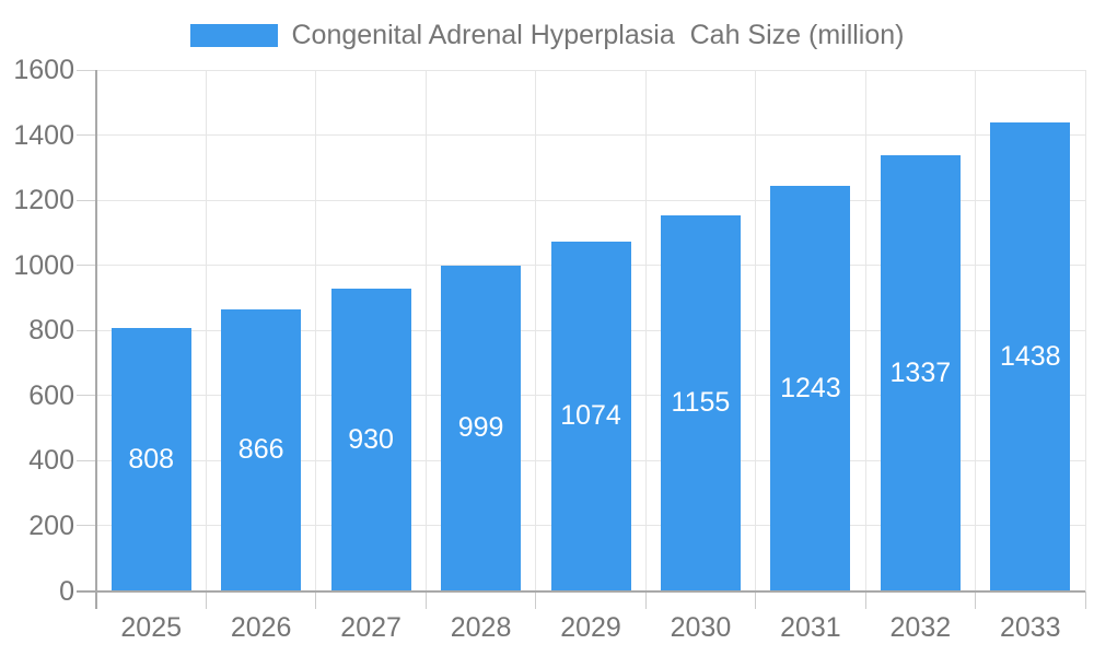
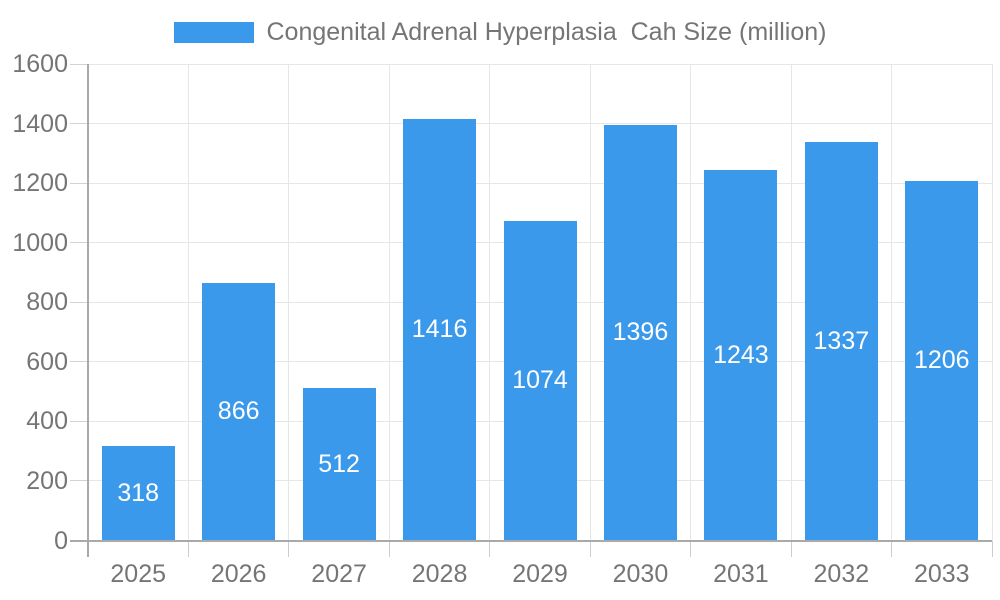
2025: 808 -> 318
2027: 930 -> 512
2028: 999 -> 1416
2030: 1155 -> 1396
2033: 1438 -> 1206
